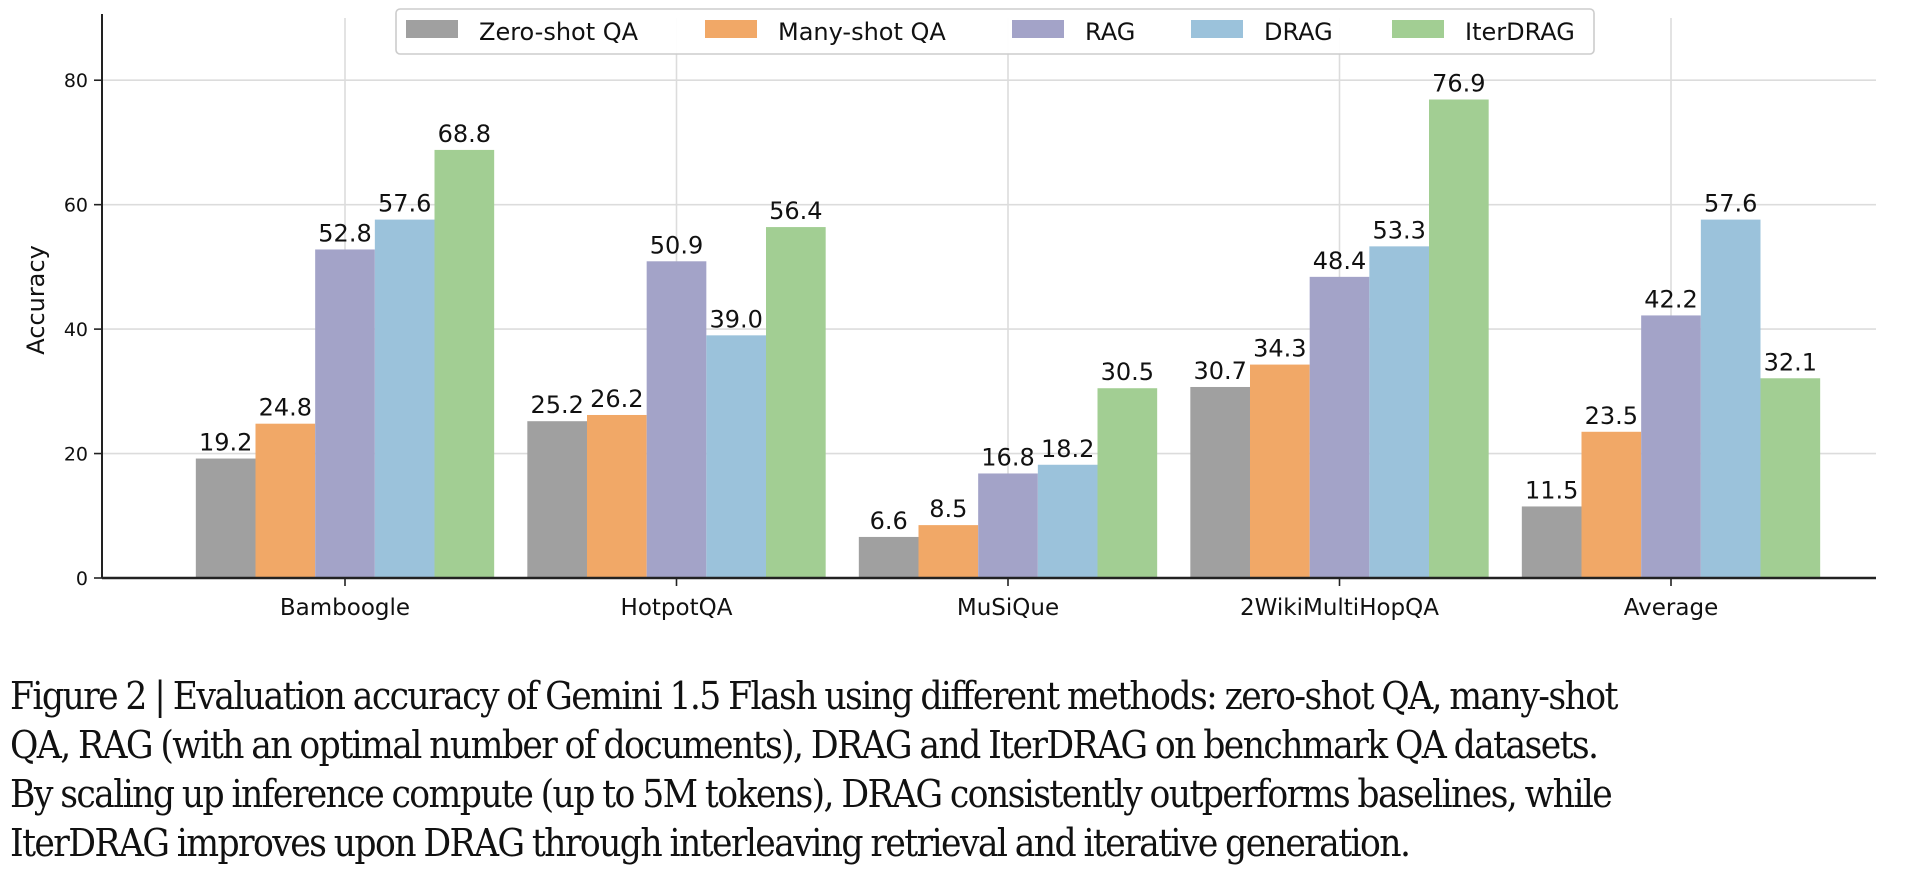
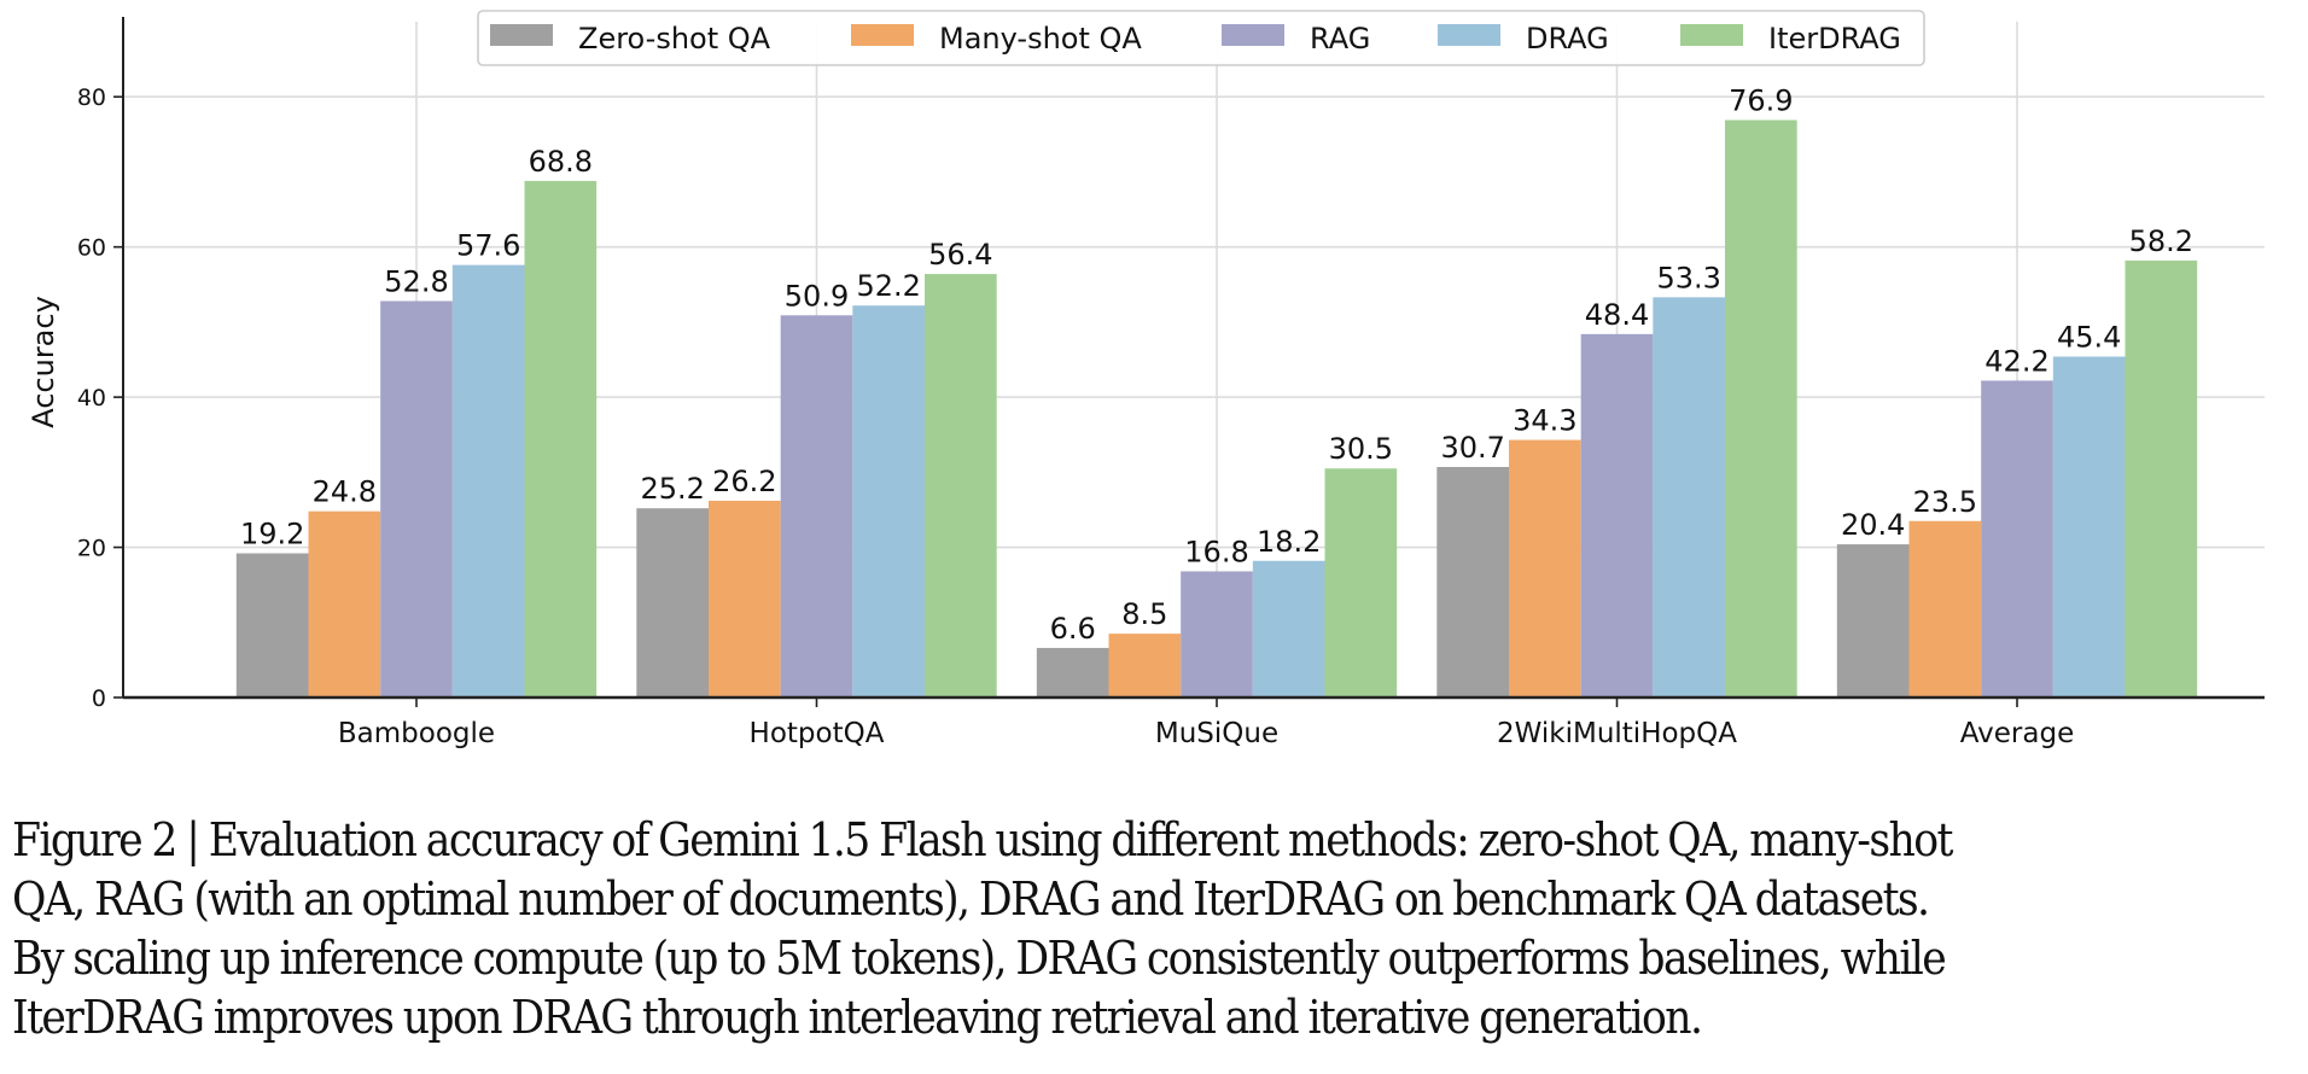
DRAG/HotpotQA: 39.0 -> 52.2
Zero-shot QA/Average: 11.5 -> 20.4
DRAG/Average: 57.6 -> 45.4
IterDRAG/Average: 32.1 -> 58.2
